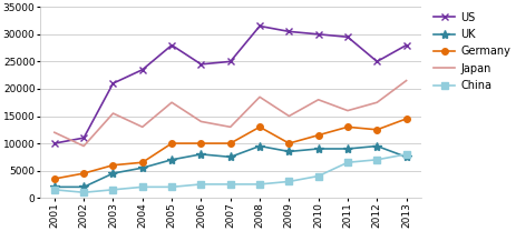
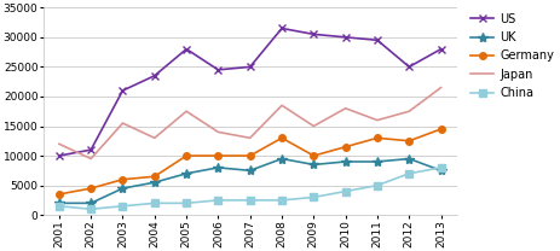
China/2011: 6500 -> 5000
